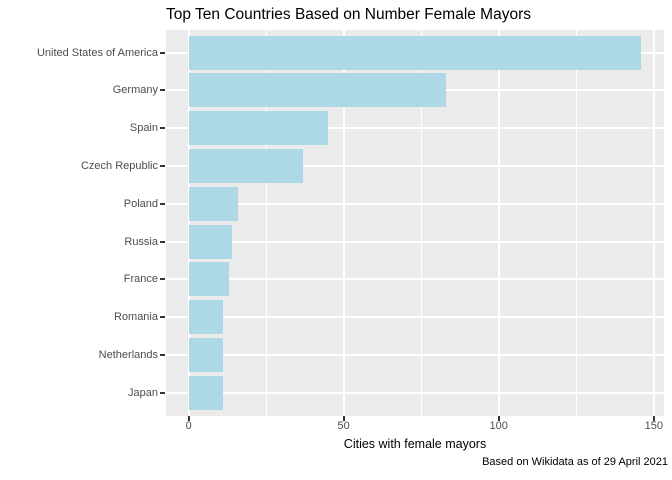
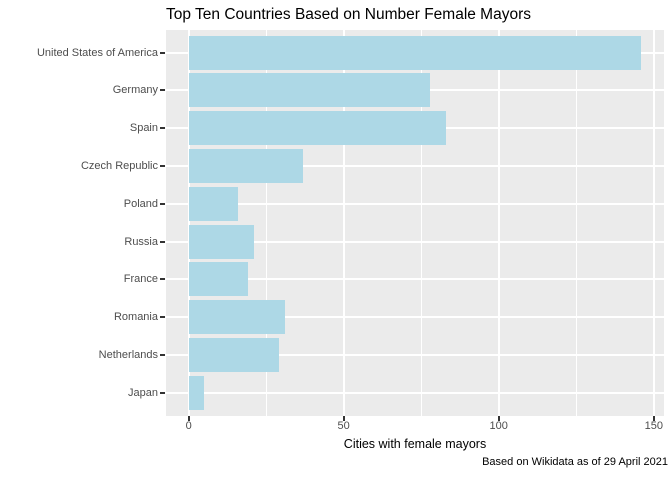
Germany: 83 -> 78
Spain: 45 -> 83
Russia: 14 -> 21
France: 13 -> 19
Romania: 11 -> 31
Netherlands: 11 -> 29
Japan: 11 -> 5
